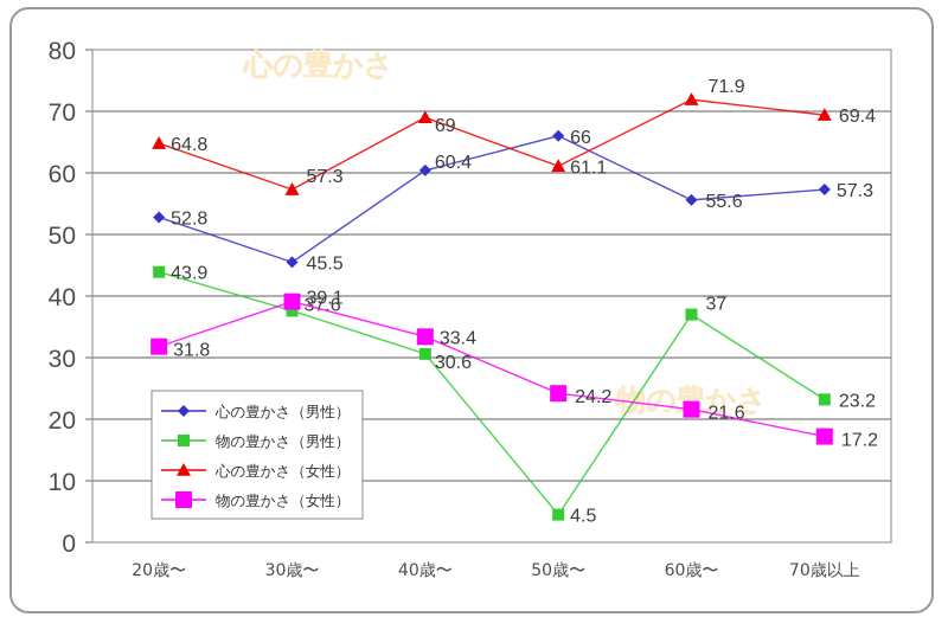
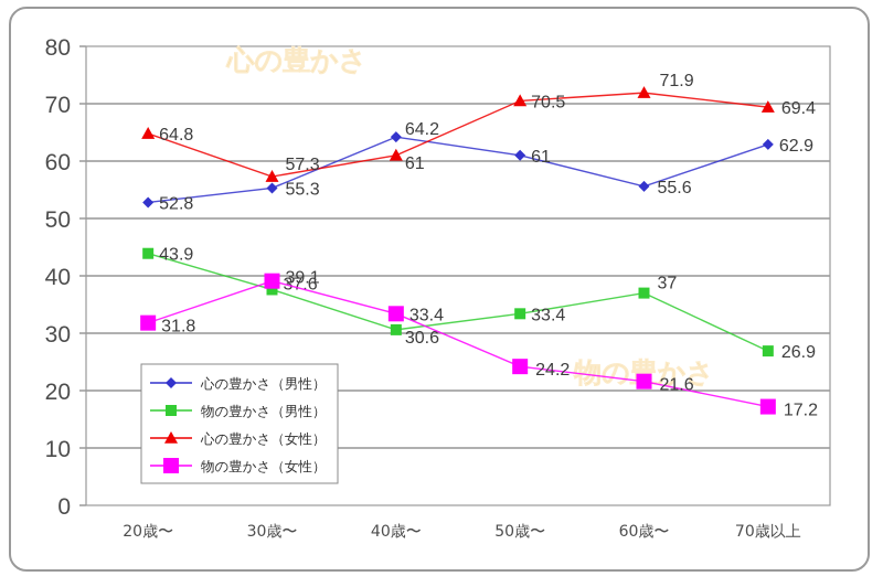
心の豊かさ（男性）/30歳〜: 45.5 -> 55.3
心の豊かさ（男性）/40歳〜: 60.4 -> 64.2
心の豊かさ（女性）/40歳〜: 69 -> 61
心の豊かさ（男性）/50歳〜: 66 -> 61
物の豊かさ（男性）/50歳〜: 4.5 -> 33.4
心の豊かさ（女性）/50歳〜: 61.1 -> 70.5
心の豊かさ（男性）/70歳以上: 57.3 -> 62.9
物の豊かさ（男性）/70歳以上: 23.2 -> 26.9
